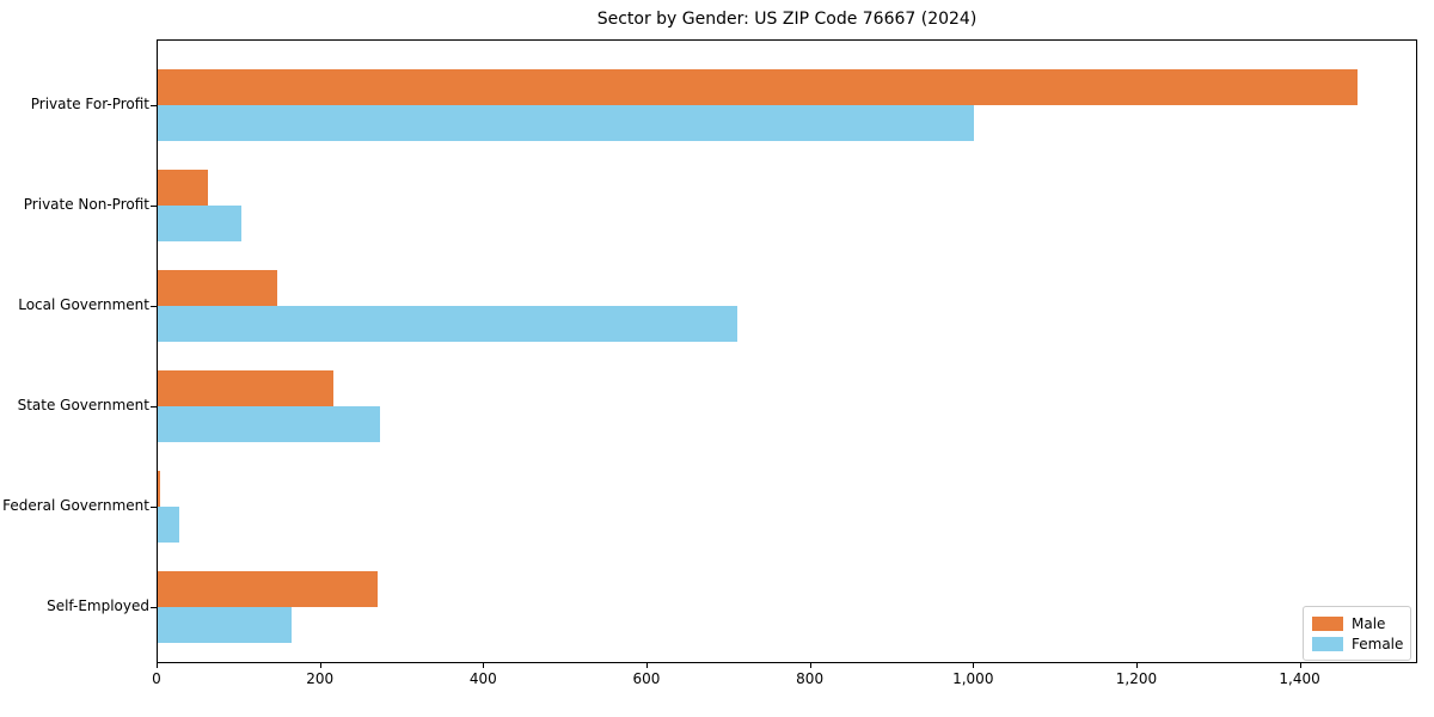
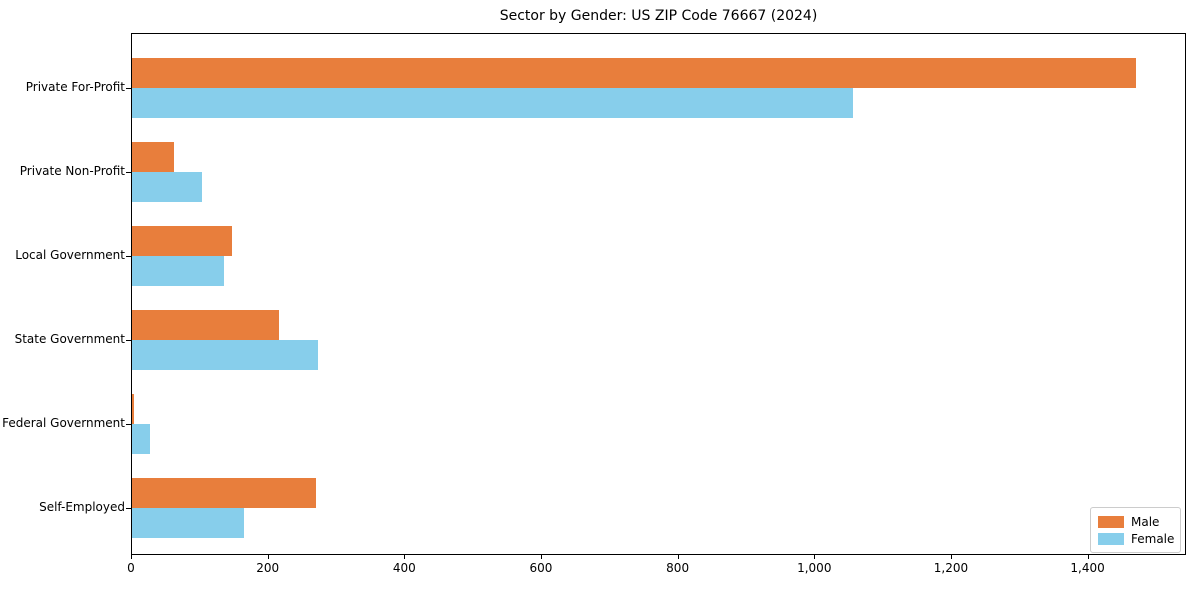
Female/Private For-Profit: 1000 -> 1060
Female/Local Government: 710 -> 130
